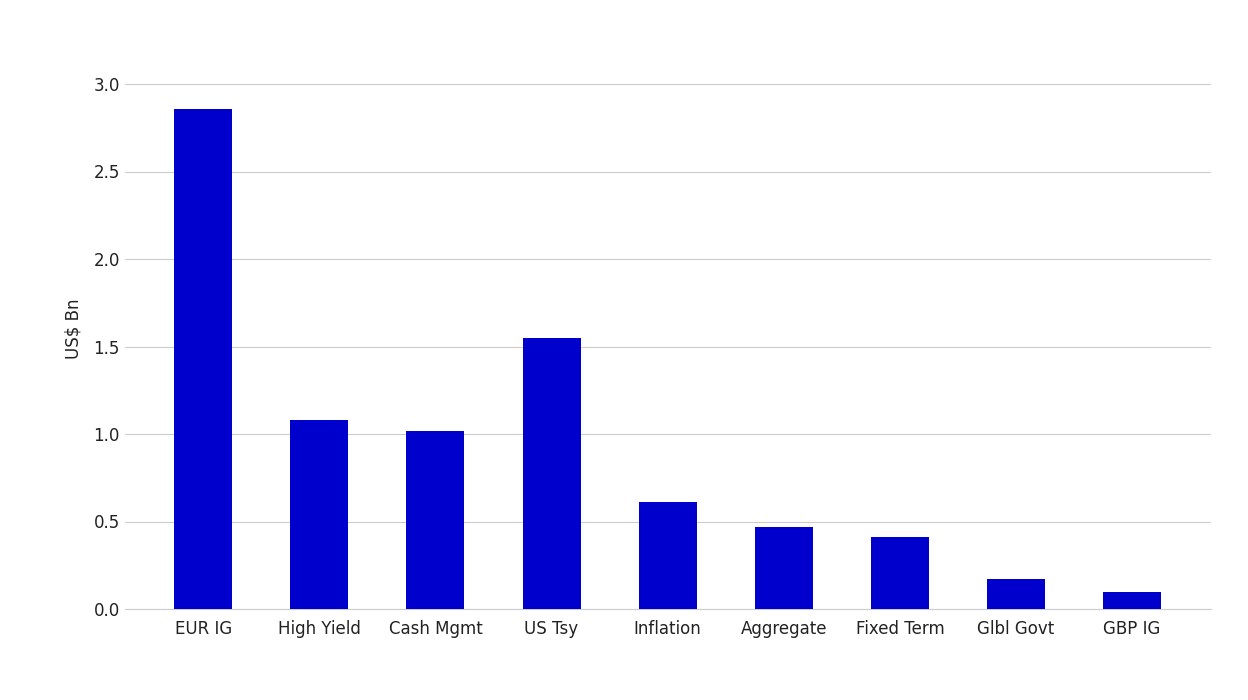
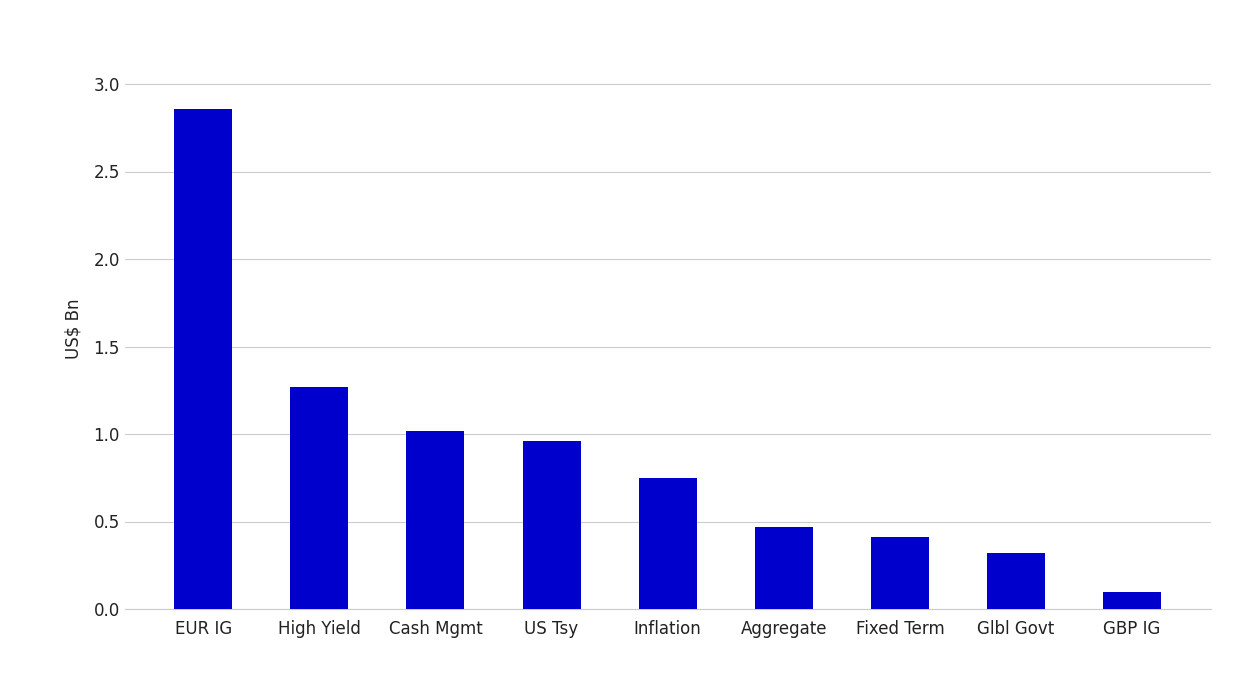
High Yield: 1.08 -> 1.27
US Tsy: 1.55 -> 0.96
Inflation: 0.61 -> 0.75
Glbl Govt: 0.17 -> 0.32
